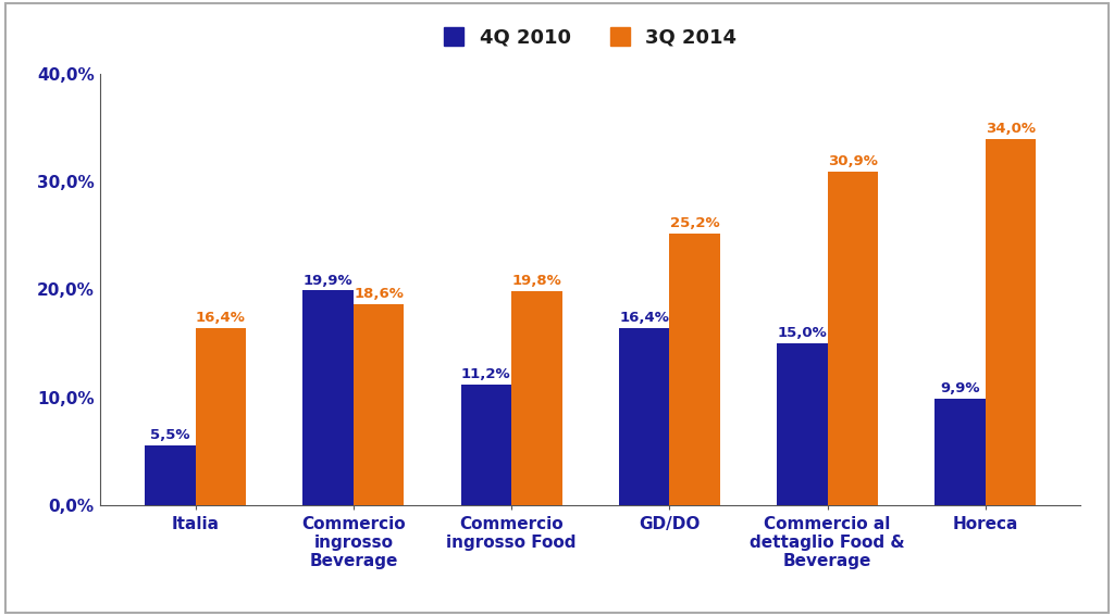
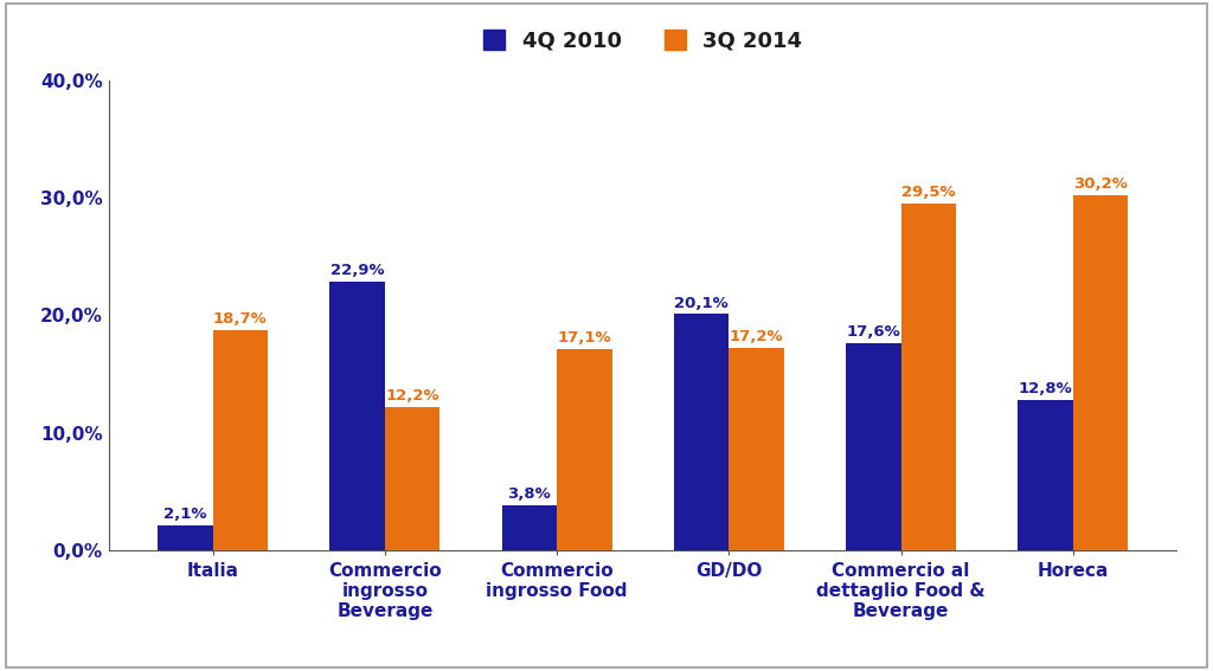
4Q 2010/Italia: 5,5% -> 2,1%
3Q 2014/Italia: 16,4% -> 18,7%
4Q 2010/Commercio ingrosso Beverage: 19,9% -> 22,9%
3Q 2014/Commercio ingrosso Beverage: 18,6% -> 12,2%
4Q 2010/Commercio ingrosso Food: 11,2% -> 3,8%
3Q 2014/Commercio ingrosso Food: 19,8% -> 17,1%
4Q 2010/GD/DO: 16,4% -> 20,1%
3Q 2014/GD/DO: 25,2% -> 17,2%
4Q 2010/Commercio al dettaglio Food & Beverage: 15,0% -> 17,6%
3Q 2014/Commercio al dettaglio Food & Beverage: 30,9% -> 29,5%
4Q 2010/Horeca: 9,9% -> 12,8%
3Q 2014/Horeca: 34,0% -> 30,2%
